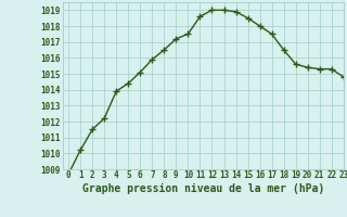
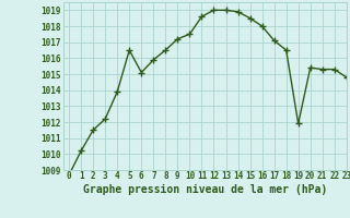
5: 1014.4 -> 1016.5
17: 1017.5 -> 1017.1
19: 1015.6 -> 1011.9
